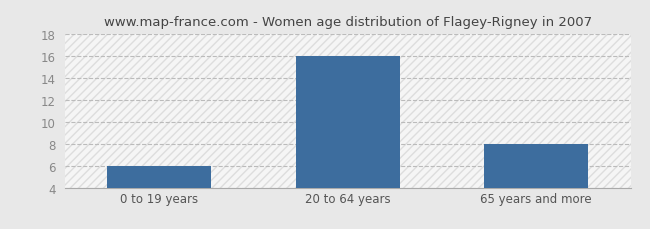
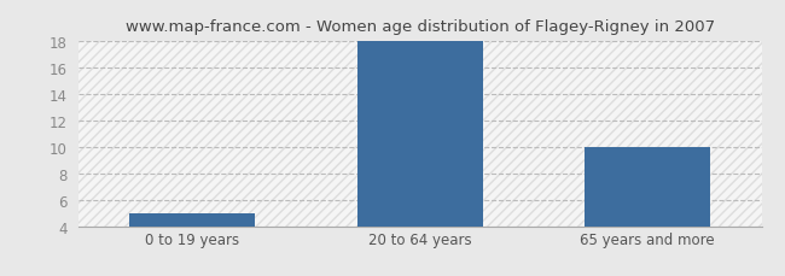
0 to 19 years: 6 -> 5
20 to 64 years: 16 -> 18
65 years and more: 8 -> 10
